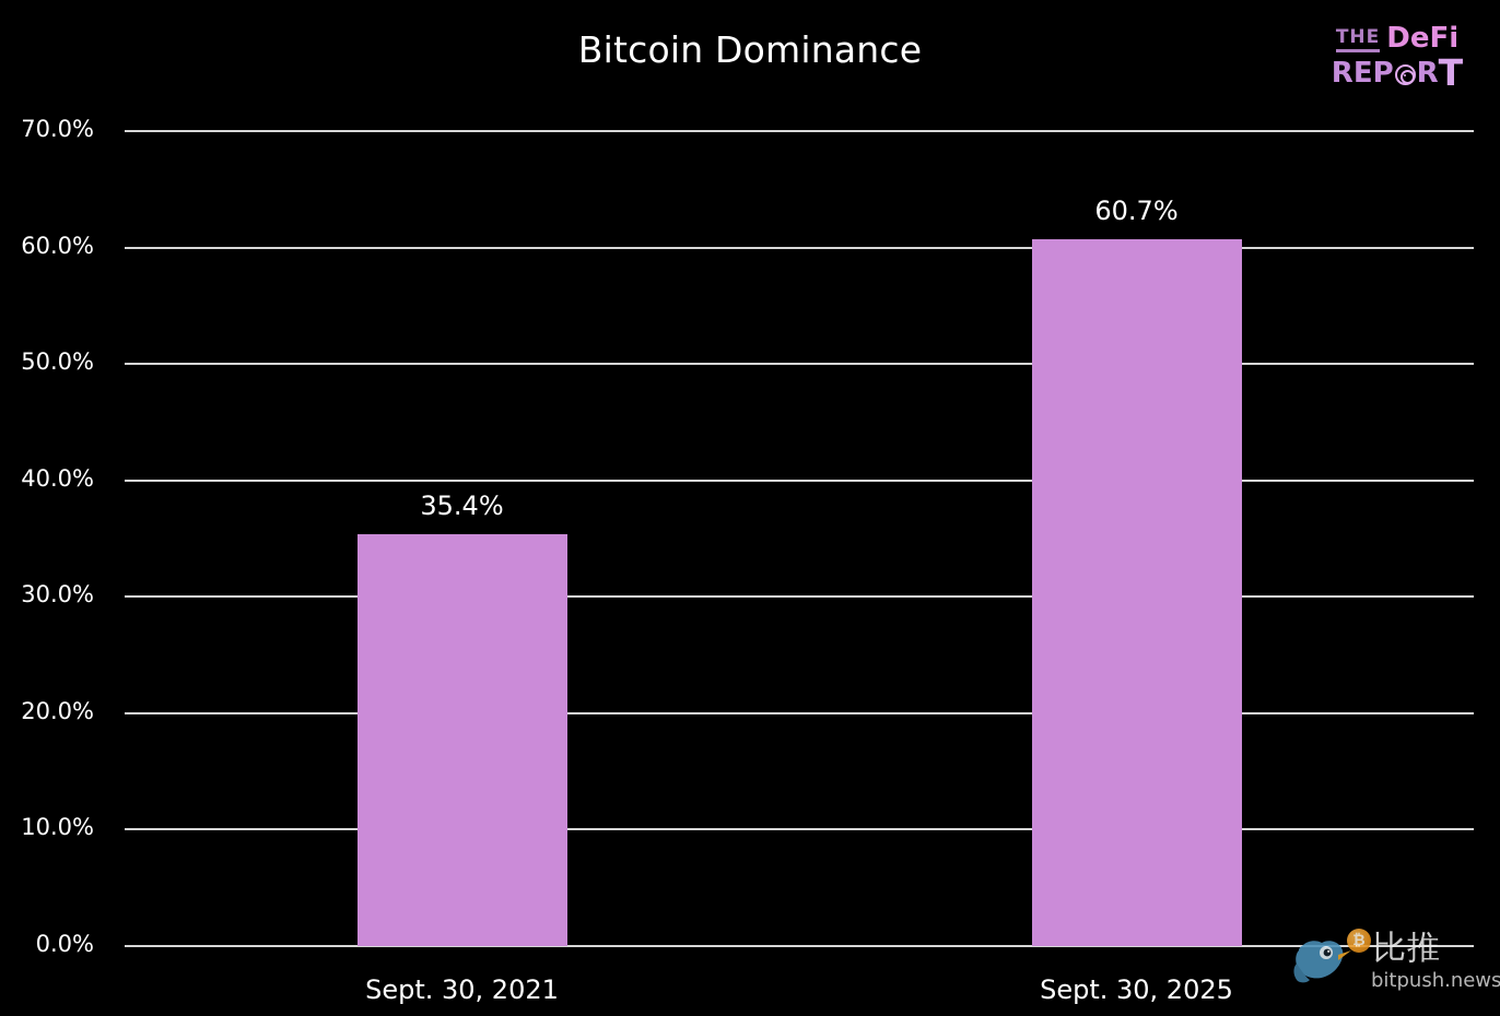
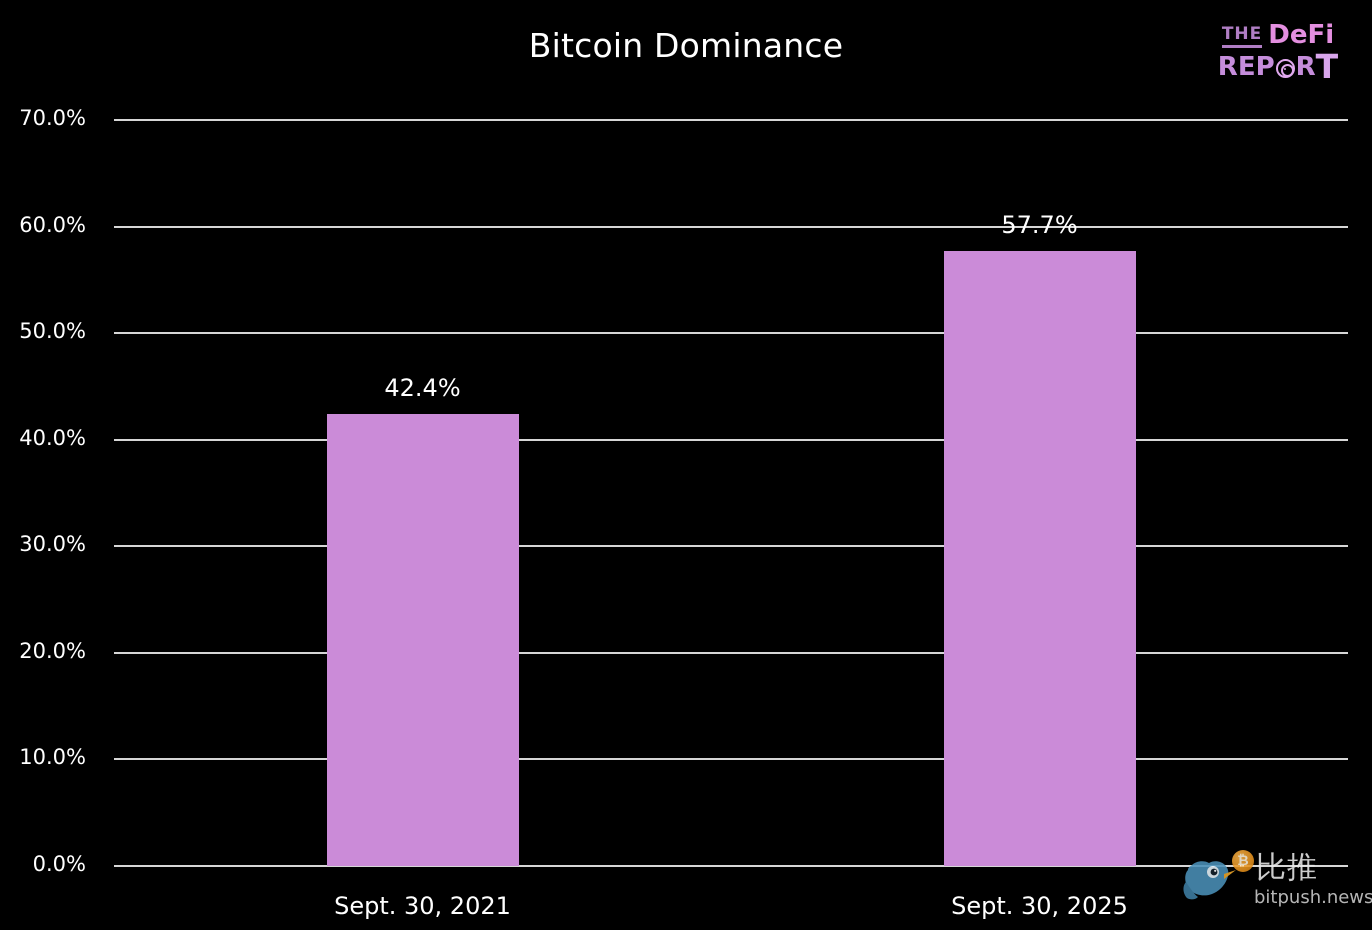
Sept. 30, 2021: 35.4% -> 42.4%
Sept. 30, 2025: 60.7% -> 57.7%
